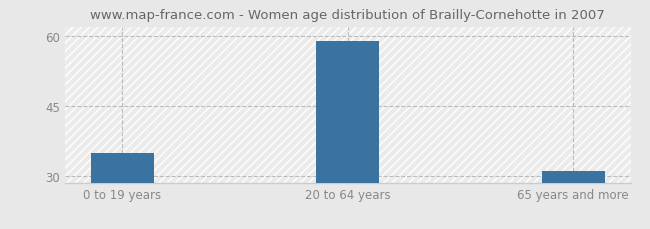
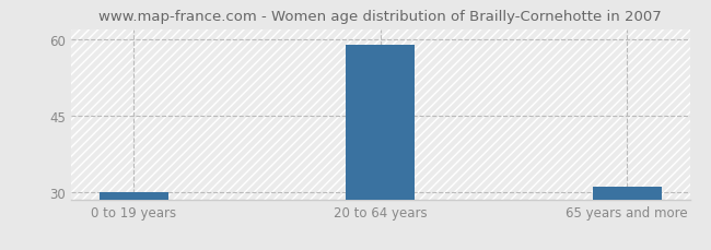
0 to 19 years: 35 -> 30
